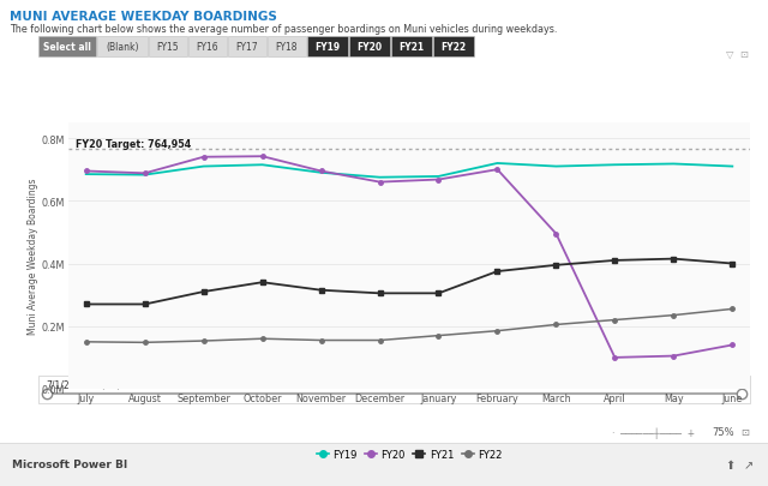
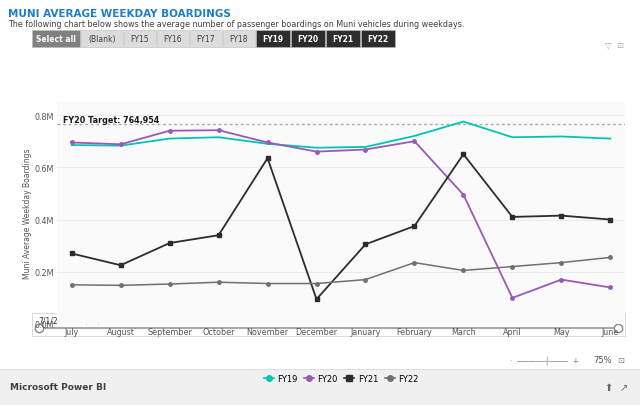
FY21/August: 0.270M -> 0.225M
FY21/November: 0.315M -> 0.635M
FY21/December: 0.305M -> 0.095M
FY22/February: 0.185M -> 0.235M
FY19/March: 0.710M -> 0.775M
FY21/March: 0.395M -> 0.650M
FY20/May: 0.105M -> 0.170M
